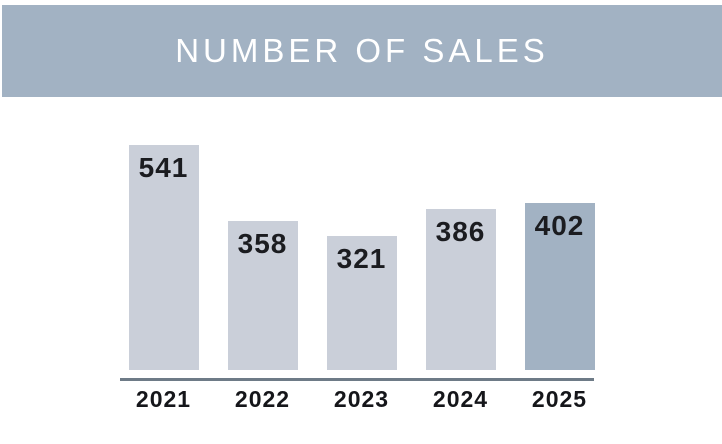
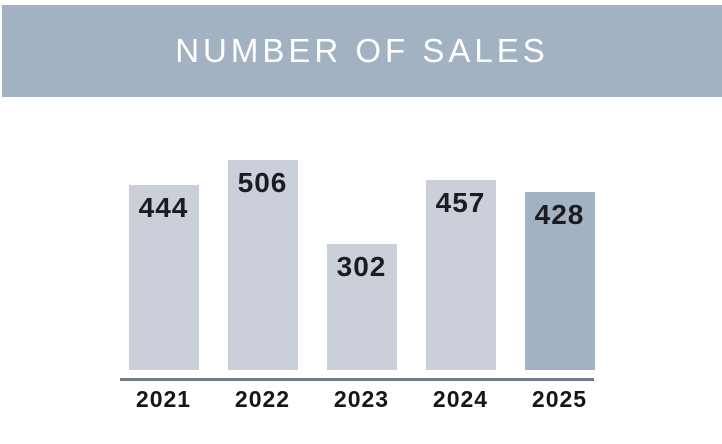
2021: 541 -> 444
2022: 358 -> 506
2023: 321 -> 302
2024: 386 -> 457
2025: 402 -> 428
